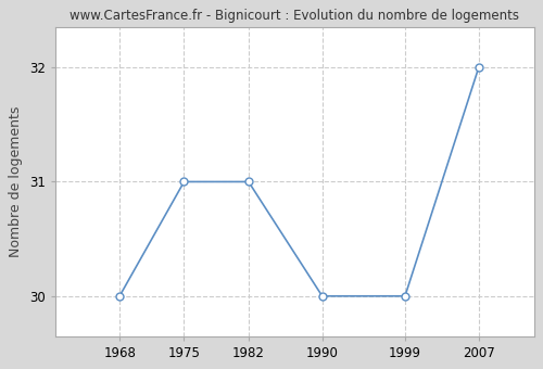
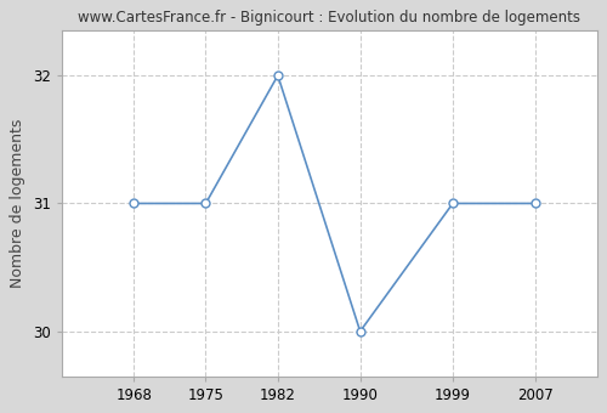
1968: 30 -> 31
1982: 31 -> 32
1999: 30 -> 31
2007: 32 -> 31
